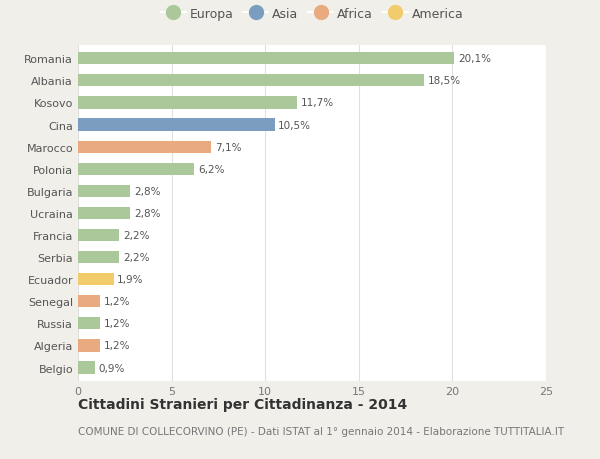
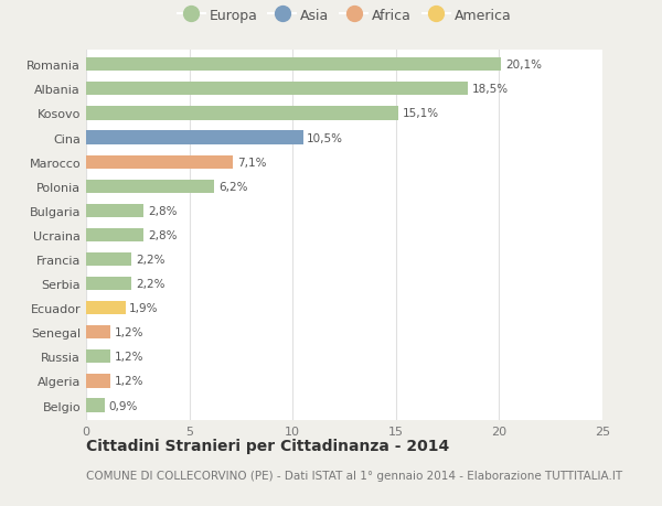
Kosovo: 11,7% -> 15,1%
